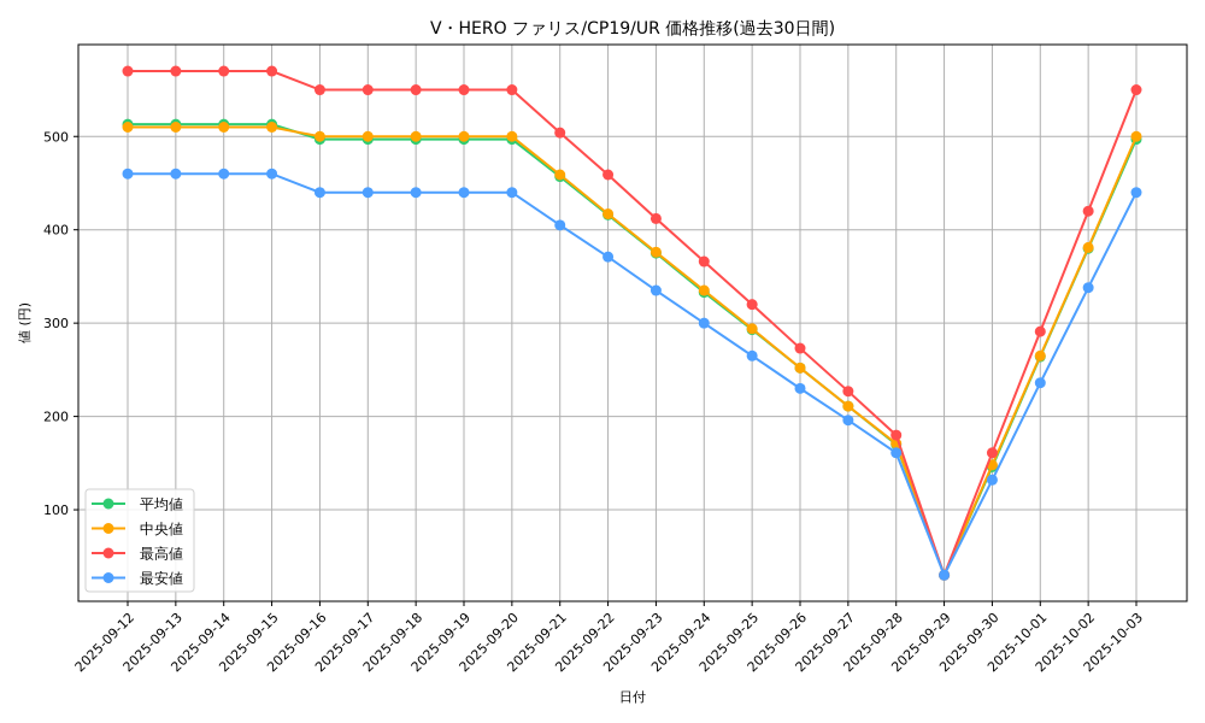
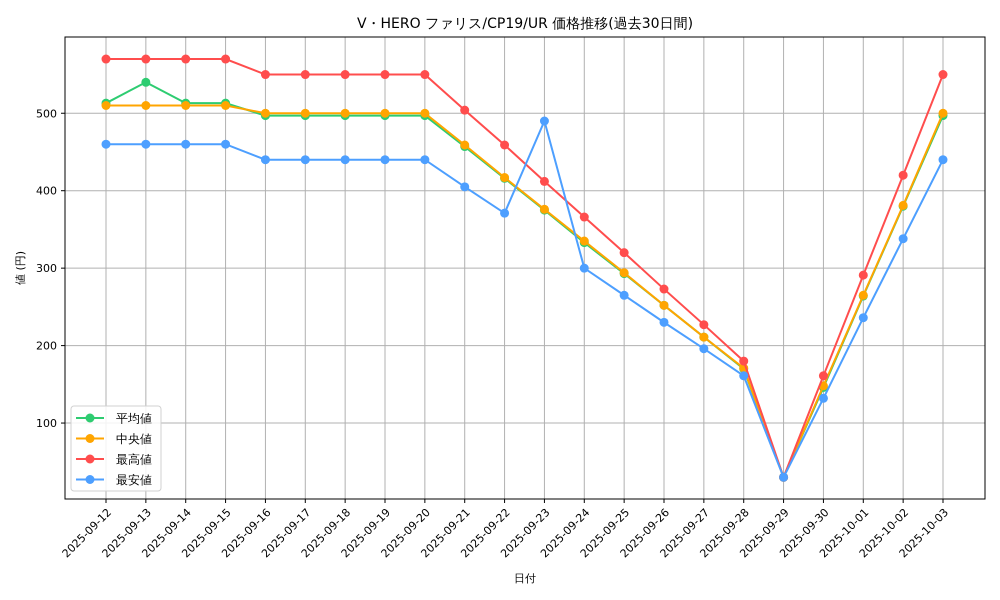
平均値/2025-09-13: 510 -> 540
最安値/2025-09-23: 340 -> 490
